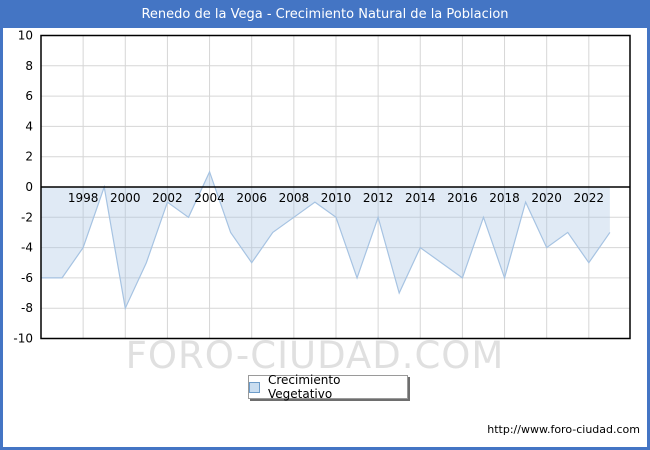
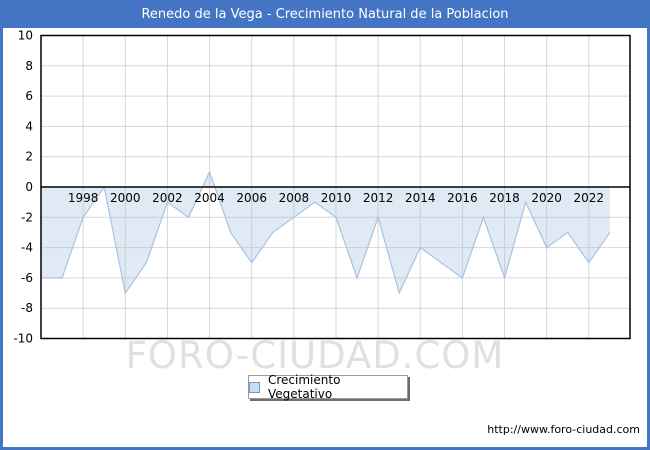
1998: -4 -> -2
2000: -8 -> -7
